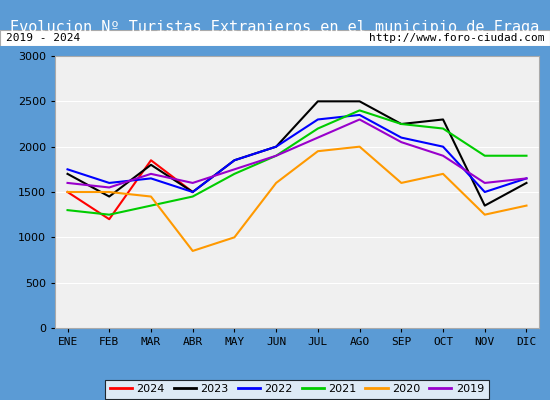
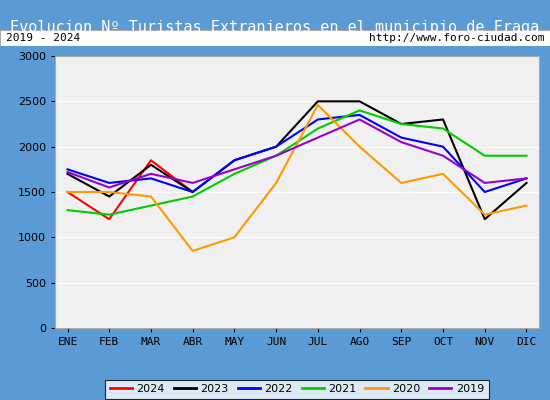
2019/ENE: 1600 -> 1720
2020/JUL: 1950 -> 2460
2023/NOV: 1350 -> 1200
